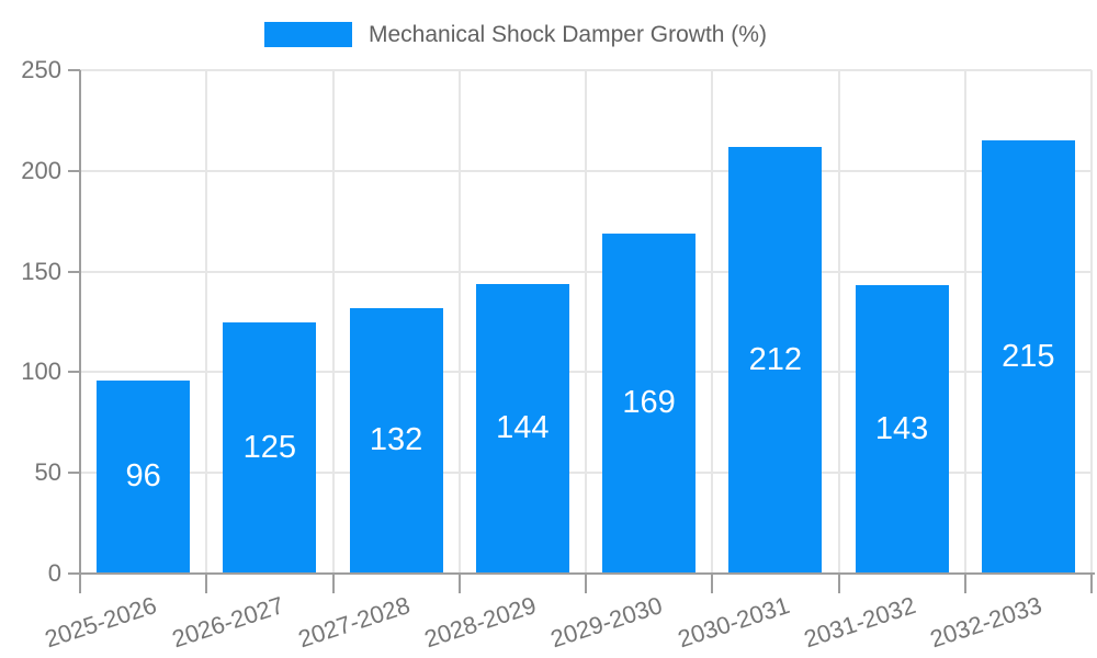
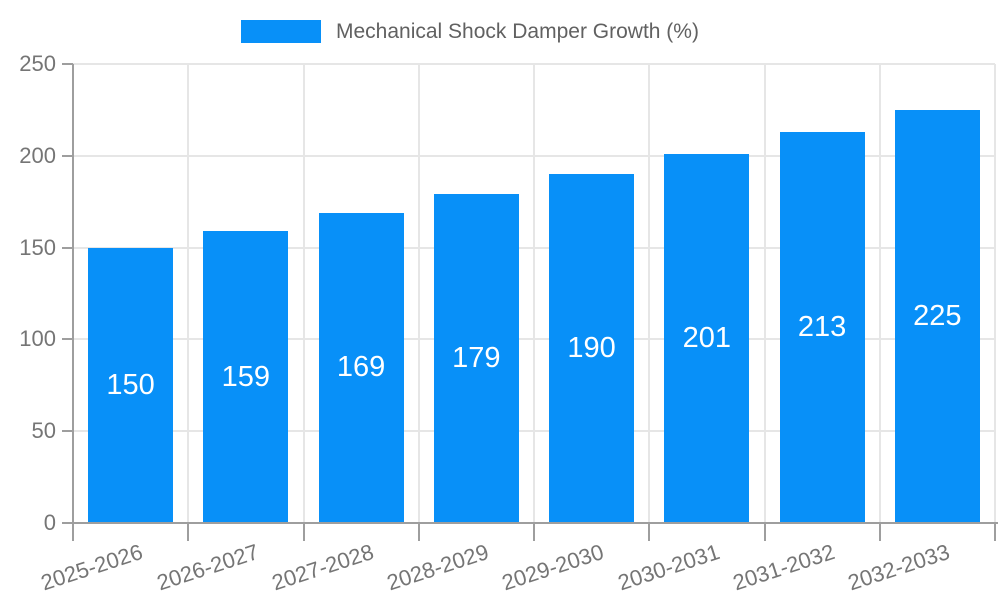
2025-2026: 96 -> 150
2026-2027: 125 -> 159
2027-2028: 132 -> 169
2028-2029: 144 -> 179
2029-2030: 169 -> 190
2030-2031: 212 -> 201
2031-2032: 143 -> 213
2032-2033: 215 -> 225
